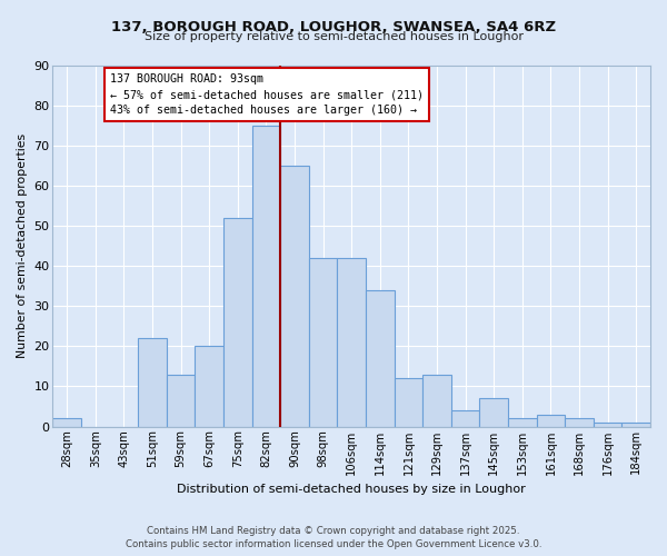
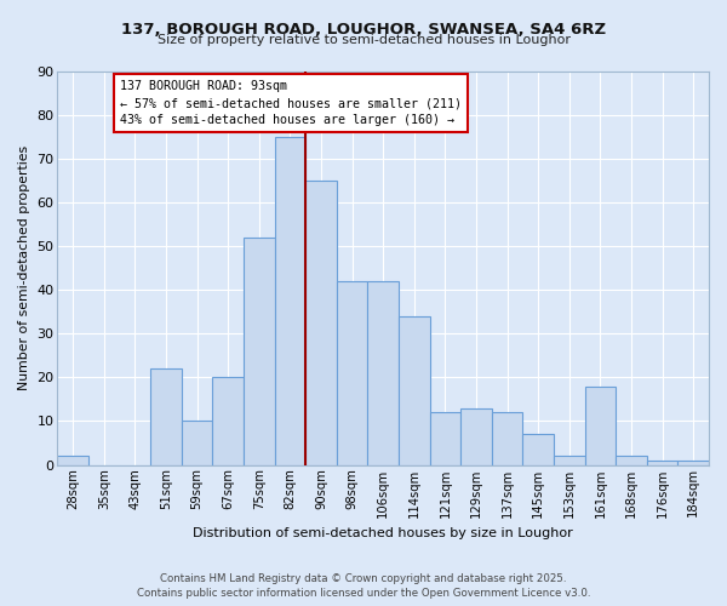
59sqm: 13 -> 10
137sqm: 4 -> 12
161sqm: 3 -> 18
